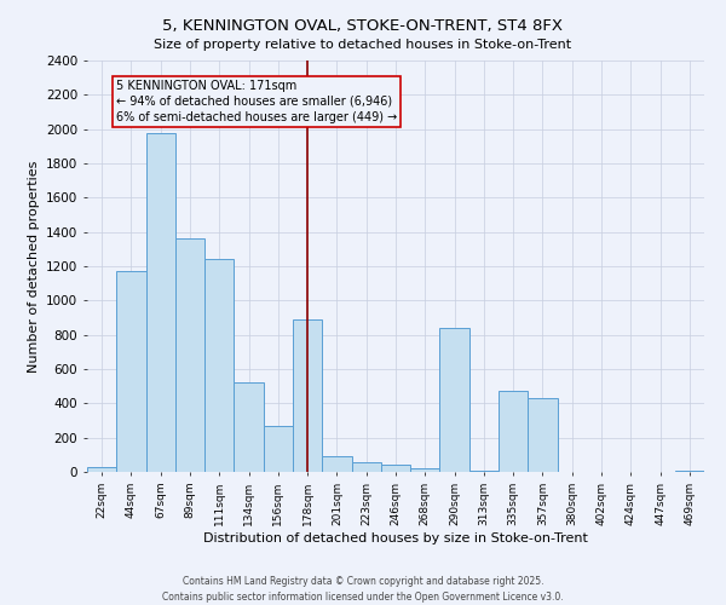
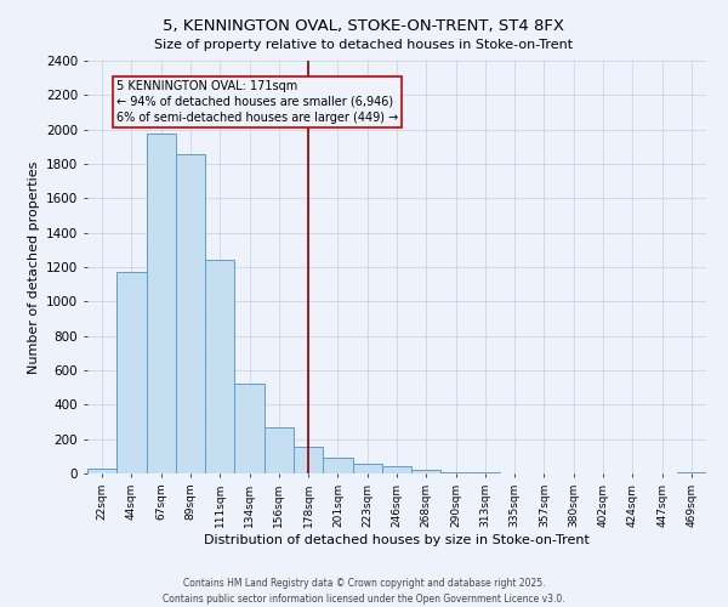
89sqm: 1360 -> 1860
178sqm: 890 -> 160
290sqm: 840 -> 10
335sqm: 470 -> 0
357sqm: 430 -> 0
